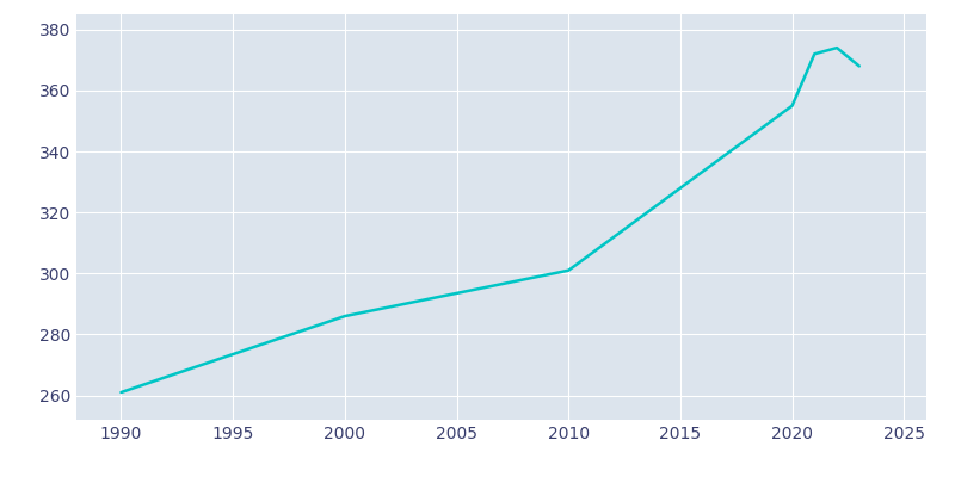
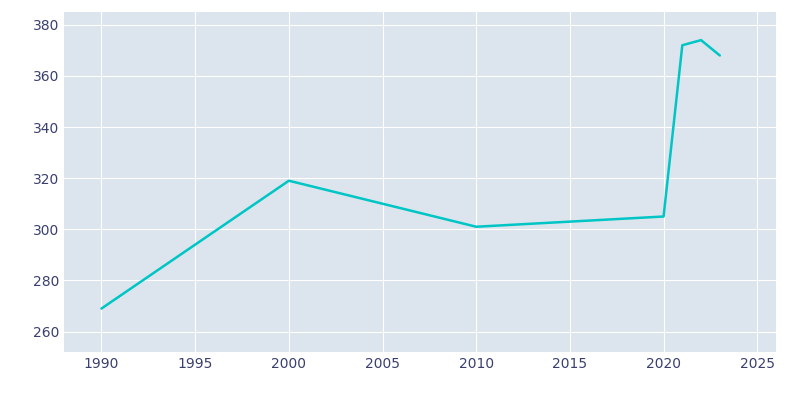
1990: 261 -> 269
2000: 286 -> 319
2020: 355 -> 305
